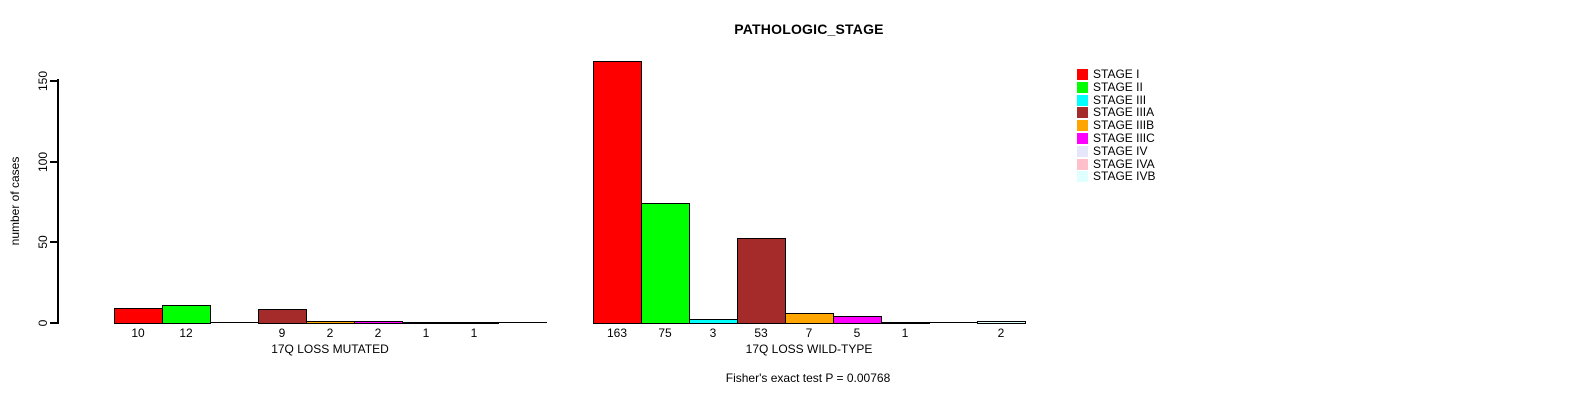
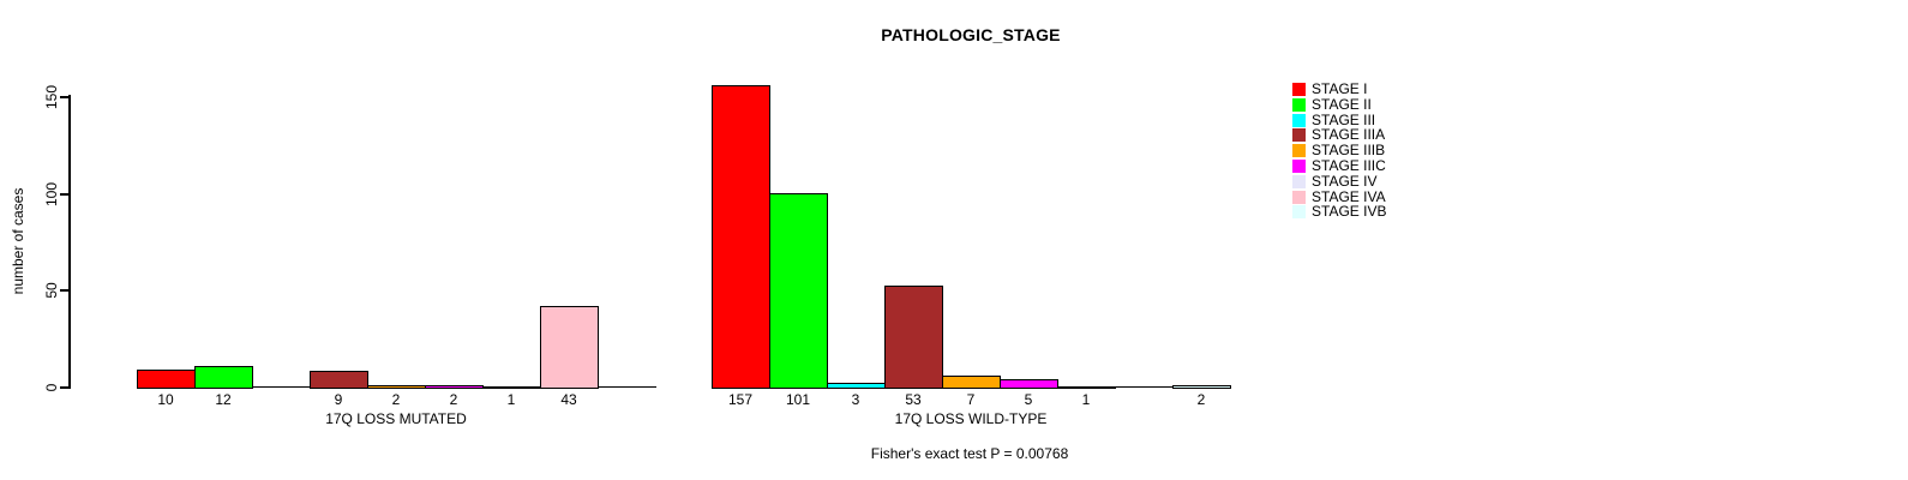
STAGE IVA/17Q LOSS MUTATED: 1 -> 43
STAGE I/17Q LOSS WILD-TYPE: 163 -> 157
STAGE II/17Q LOSS WILD-TYPE: 75 -> 101
